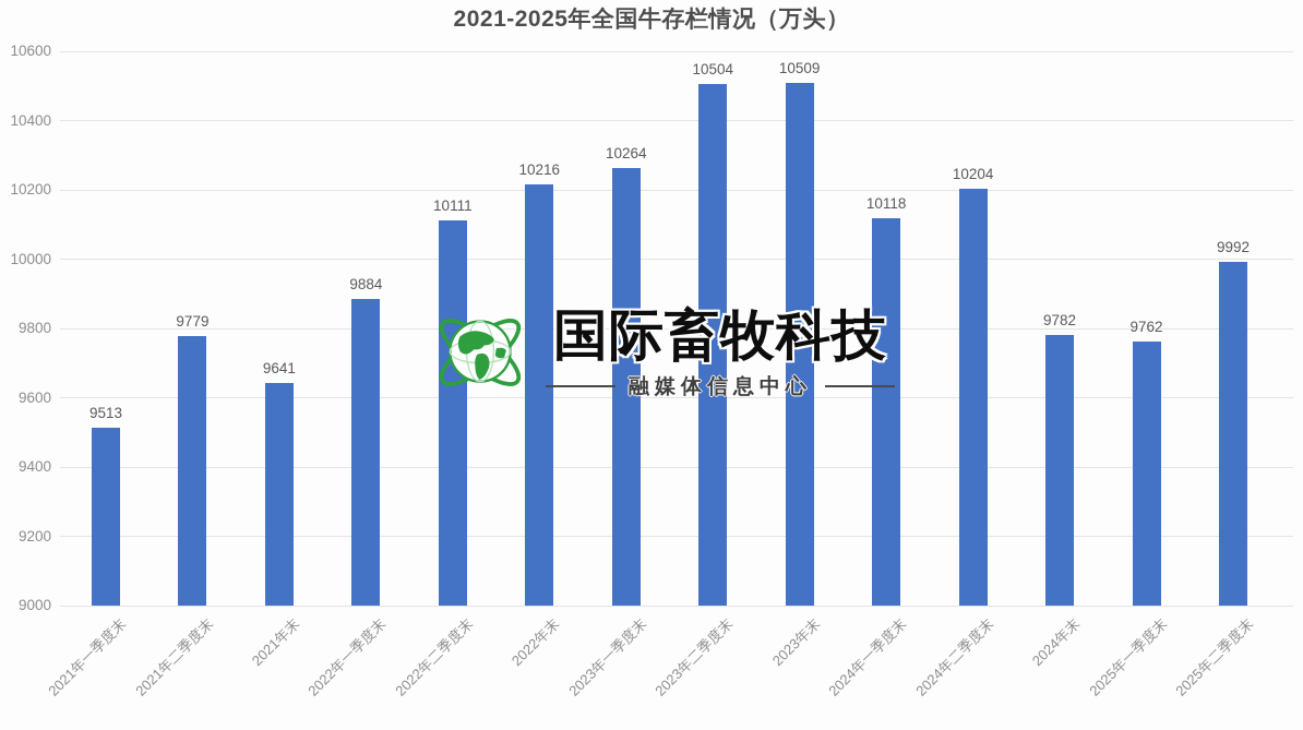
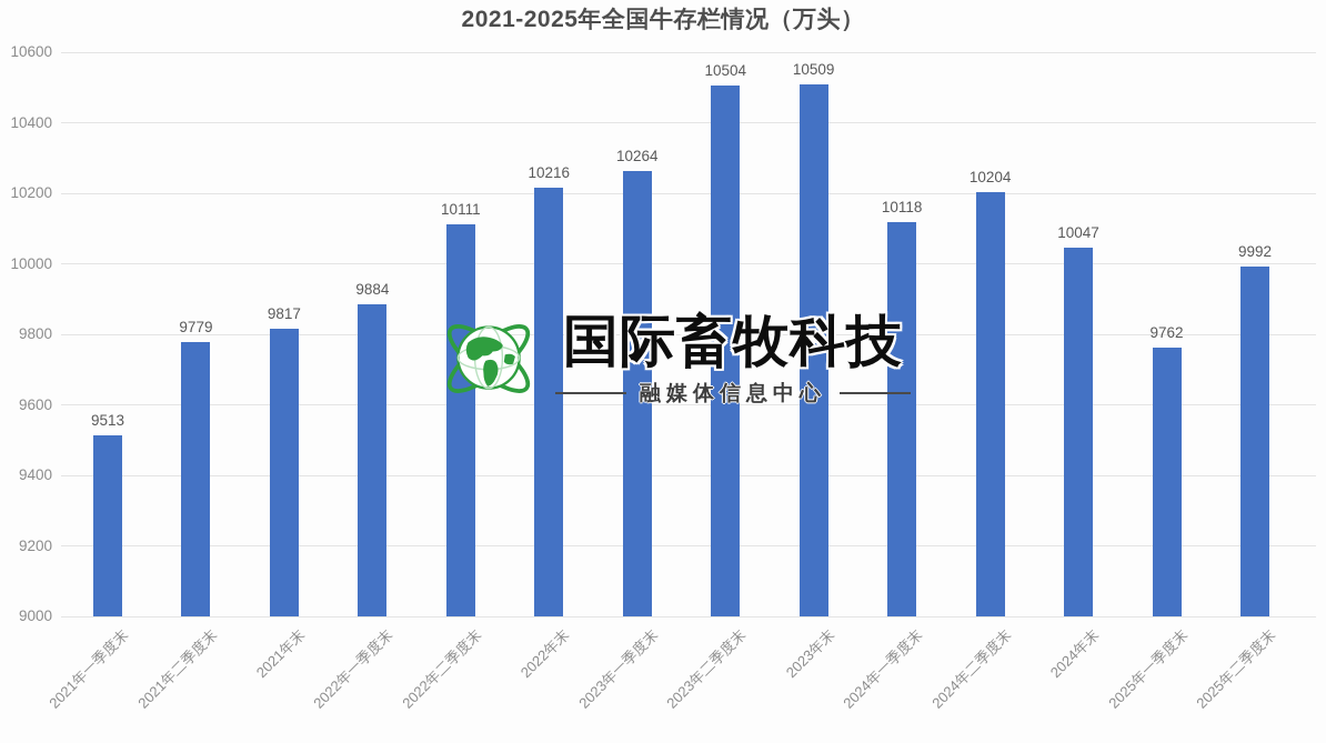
2021年末: 9641 -> 9817
2024年末: 9782 -> 10047
